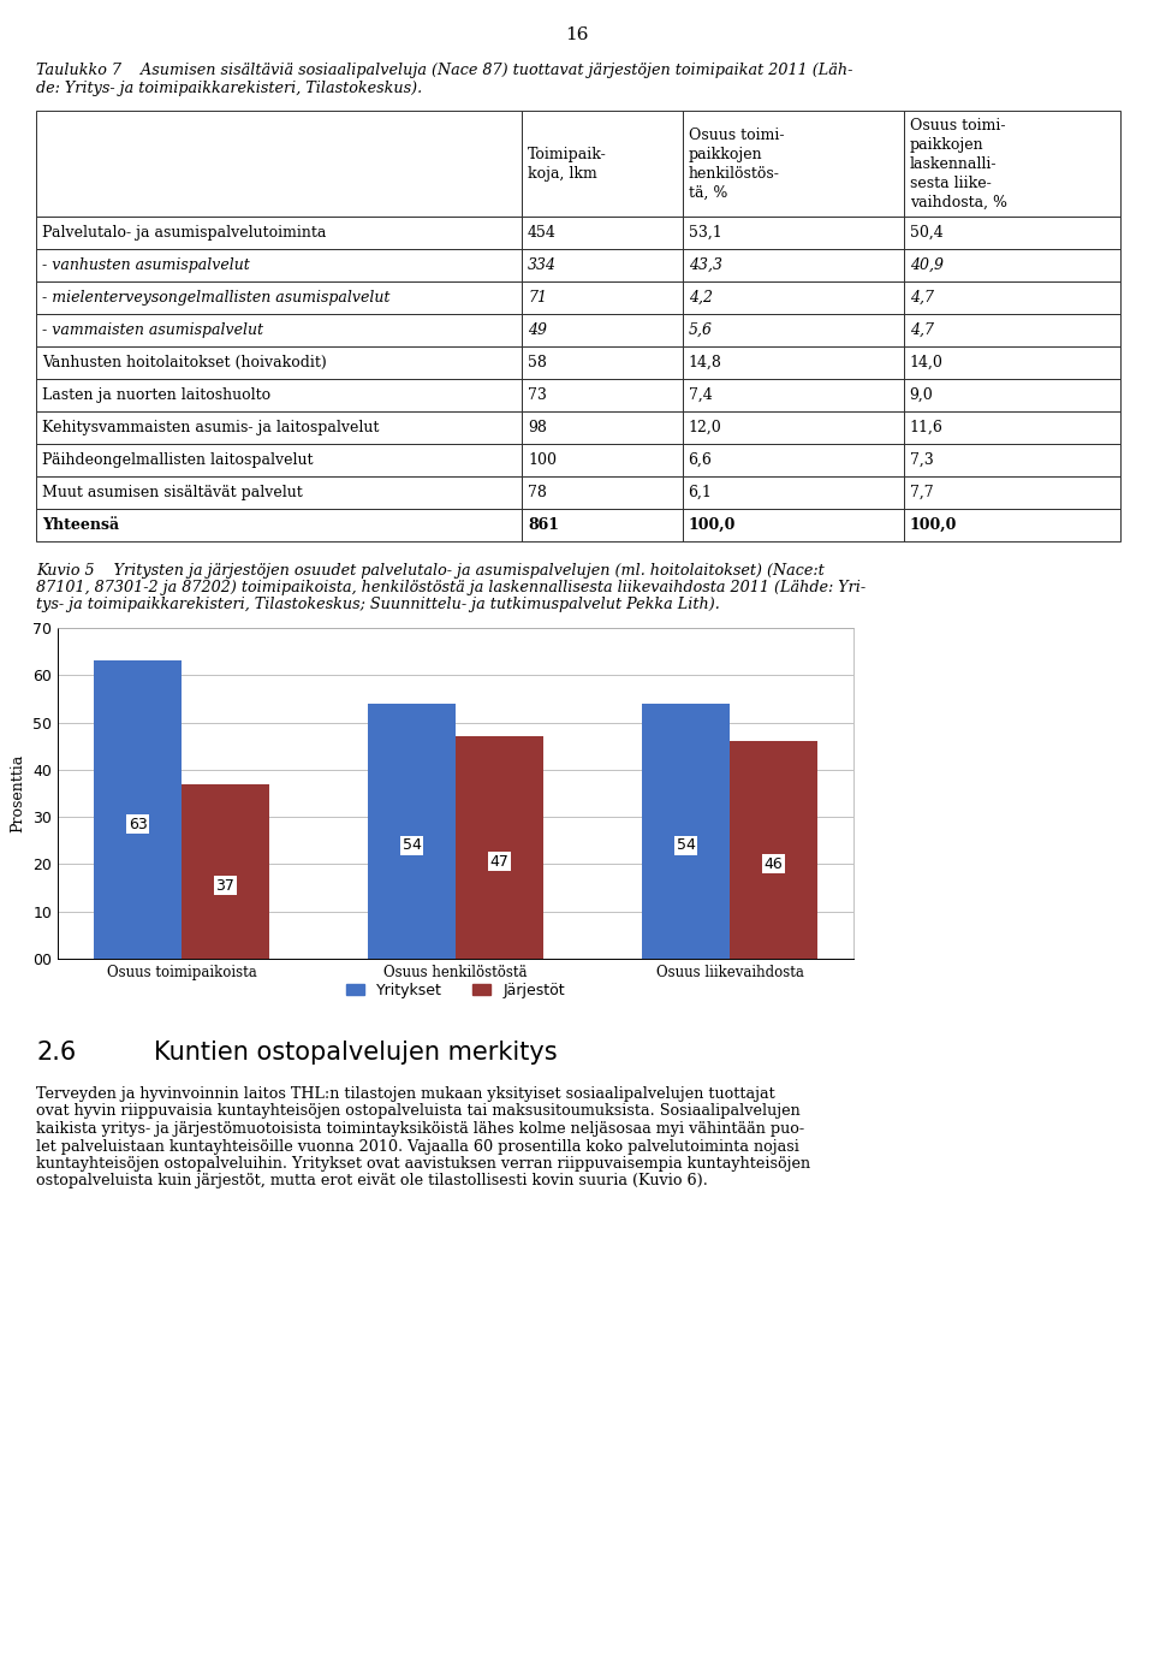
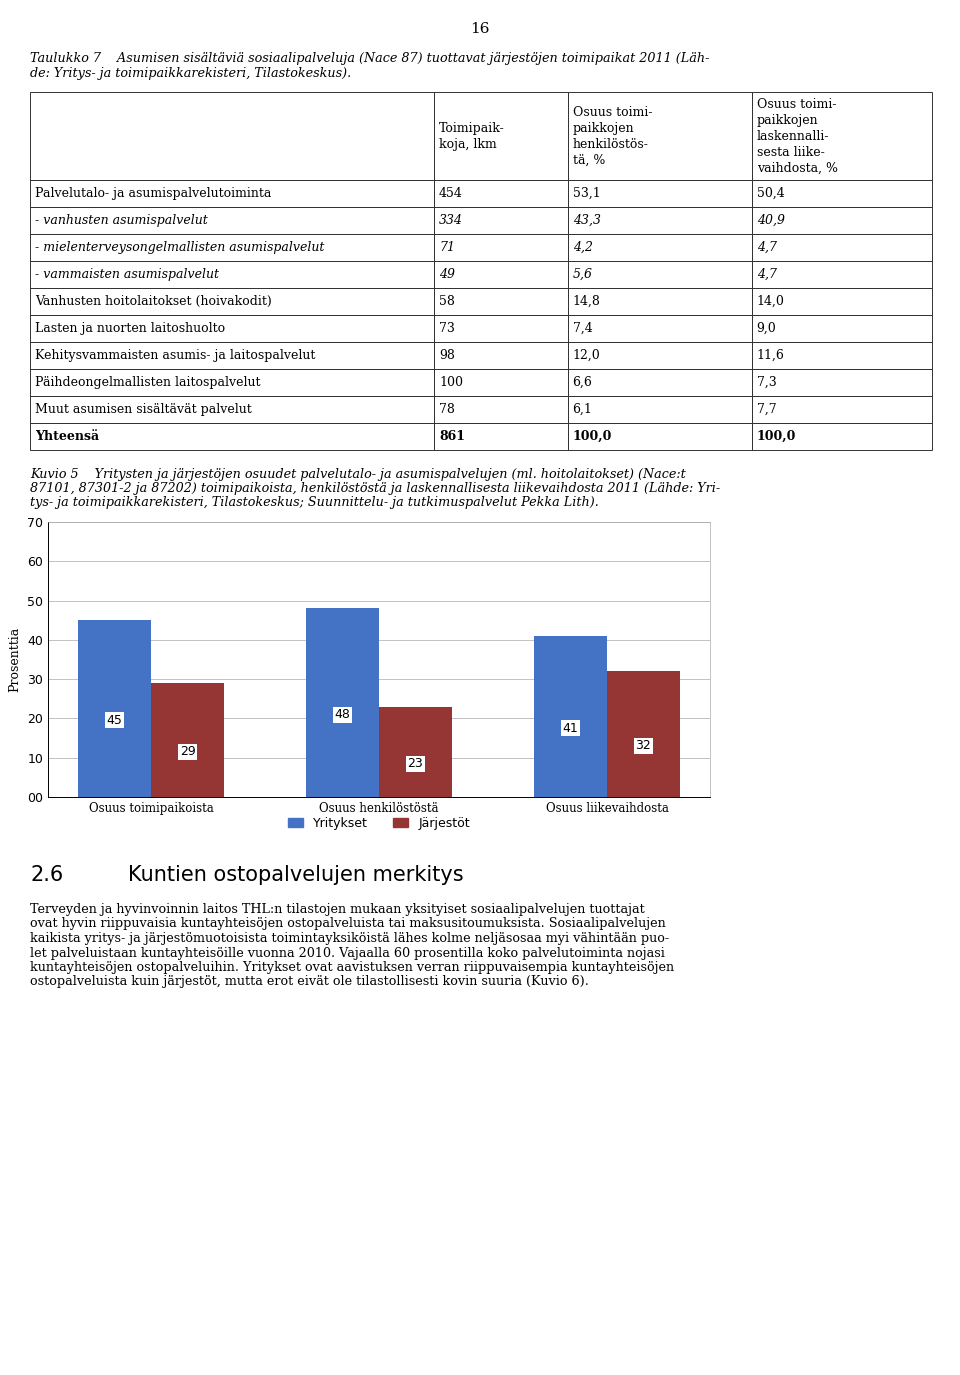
Yritykset/Osuus toimipaikoista: 63 -> 45
Järjestöt/Osuus toimipaikoista: 37 -> 29
Yritykset/Osuus henkilöstöstä: 54 -> 48
Järjestöt/Osuus henkilöstöstä: 47 -> 23
Yritykset/Osuus liikevaihdosta: 54 -> 41
Järjestöt/Osuus liikevaihdosta: 46 -> 32
